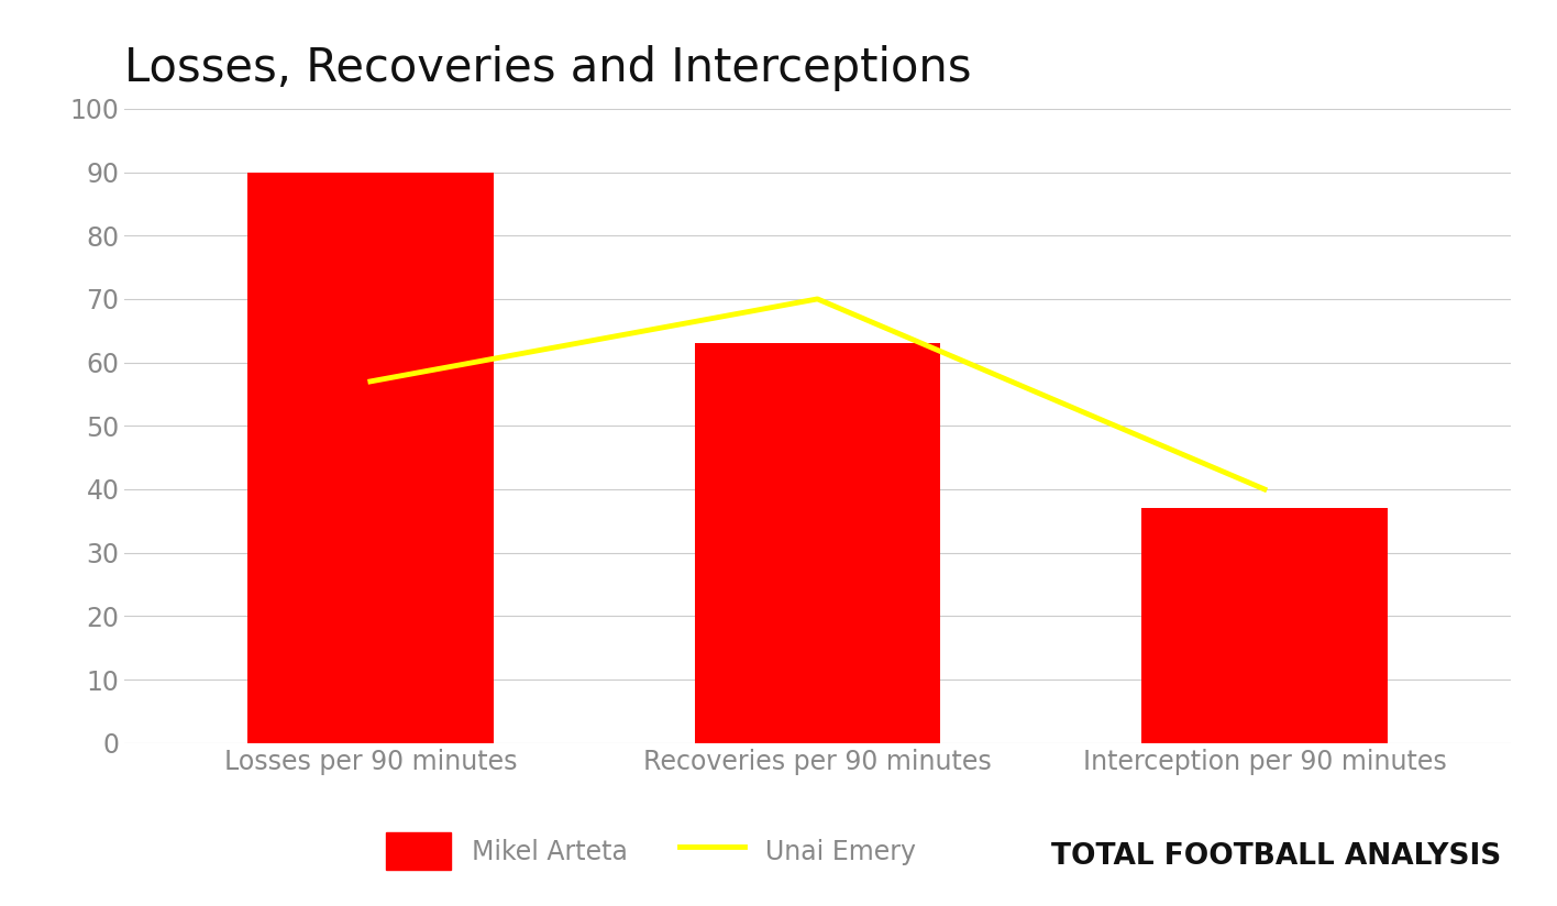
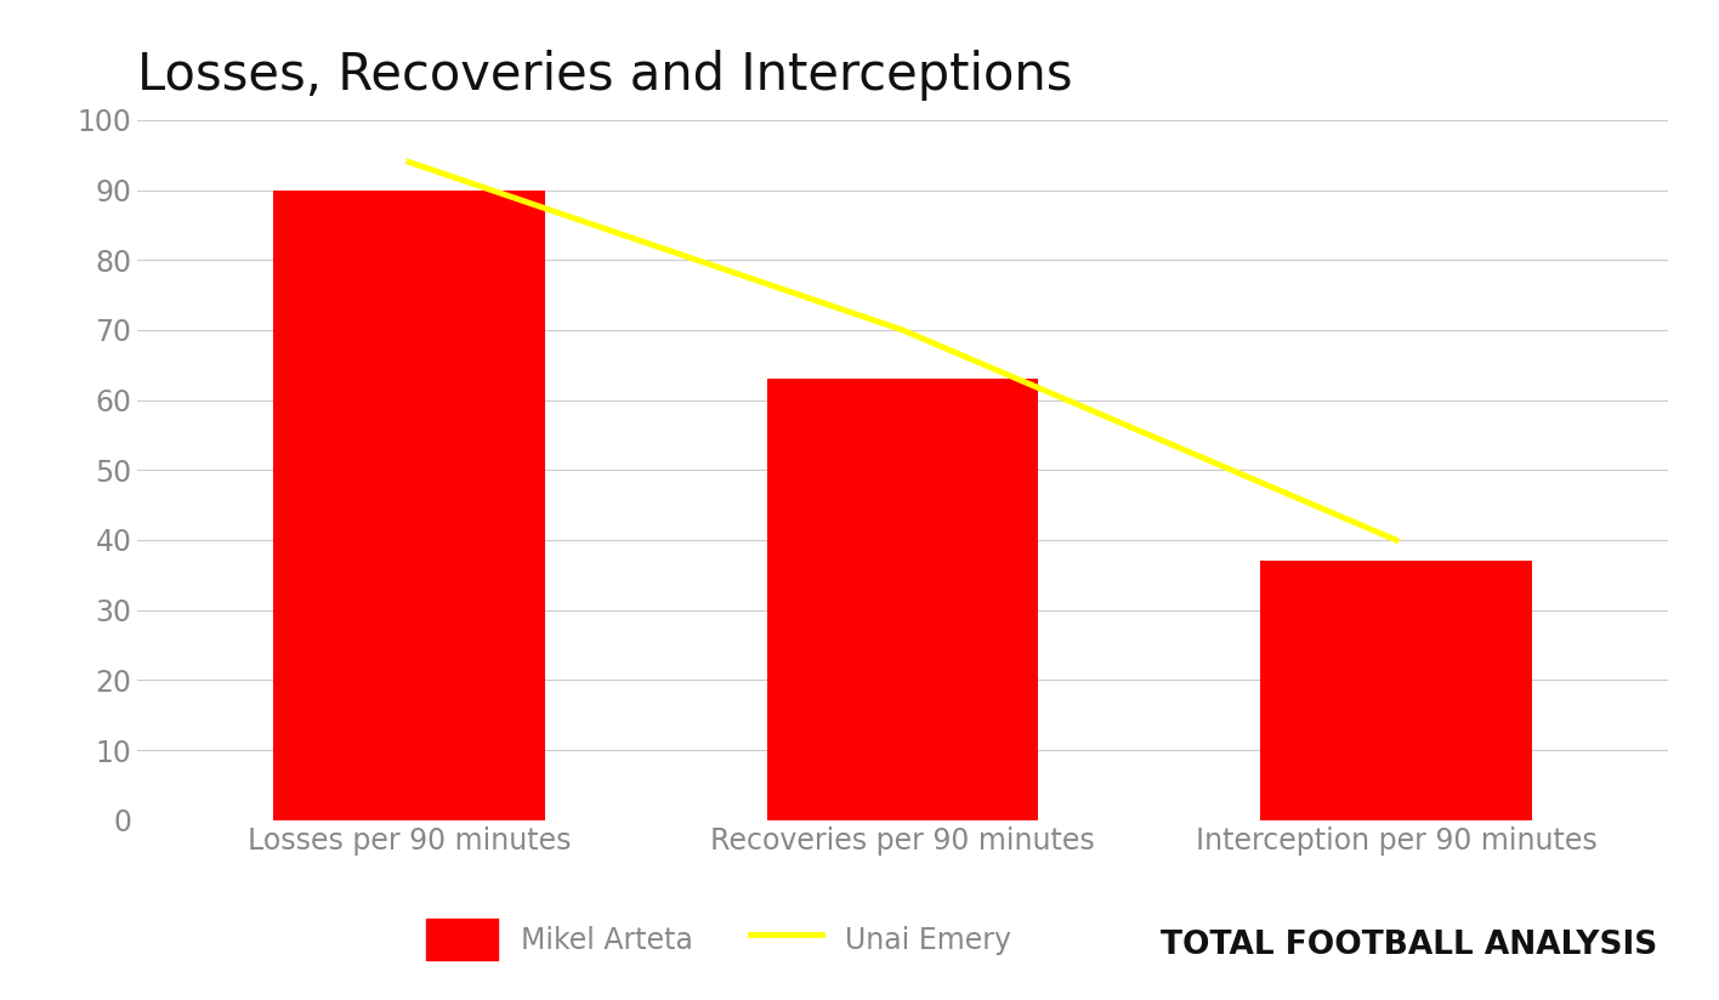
Unai Emery/Losses per 90 minutes: 57 -> 94
